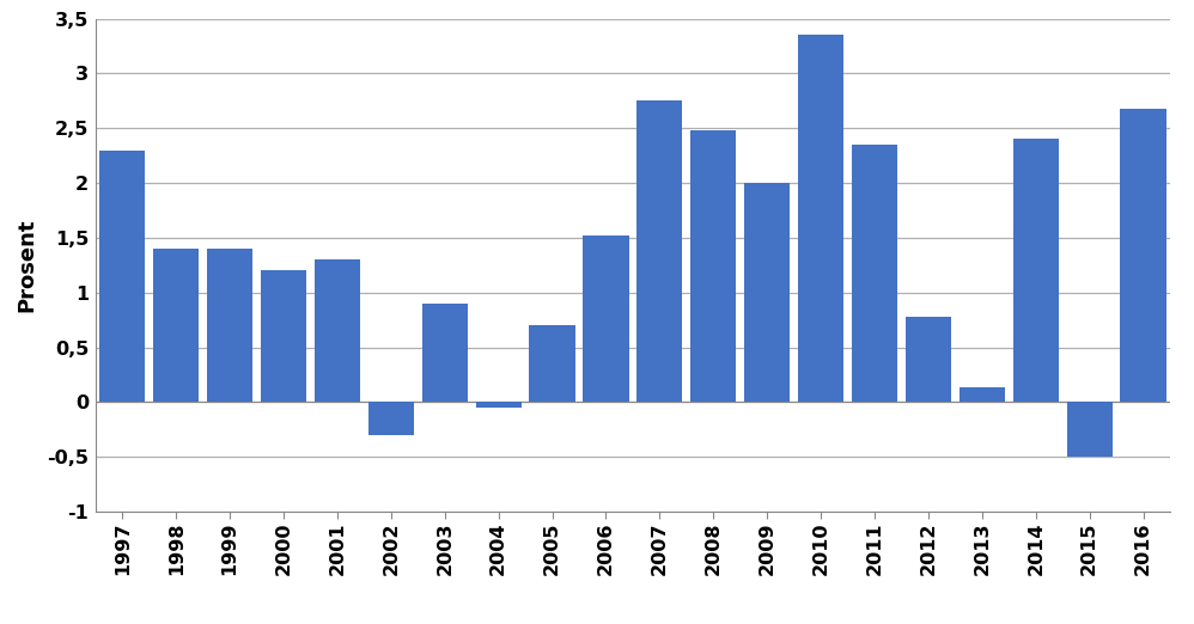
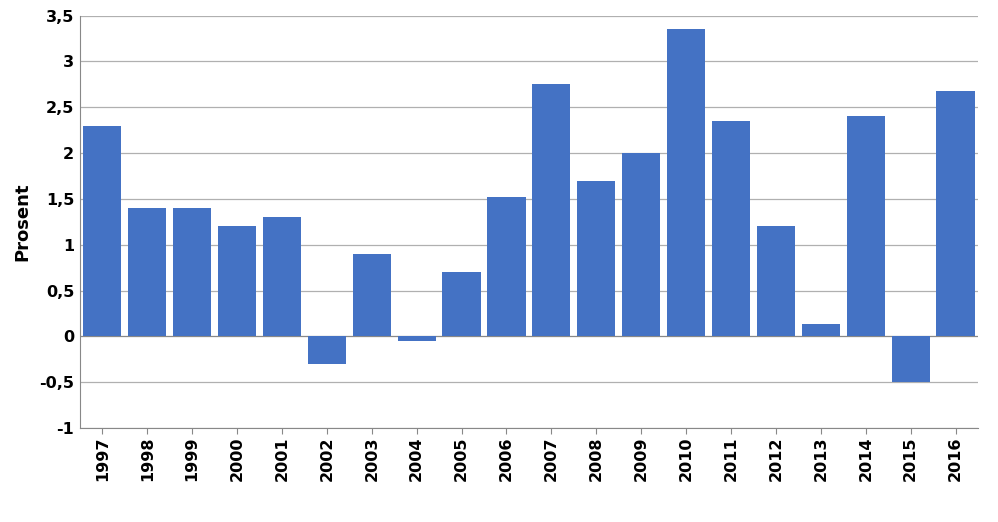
2008: 2,48 -> 1,70
2012: 0,78 -> 1,20
